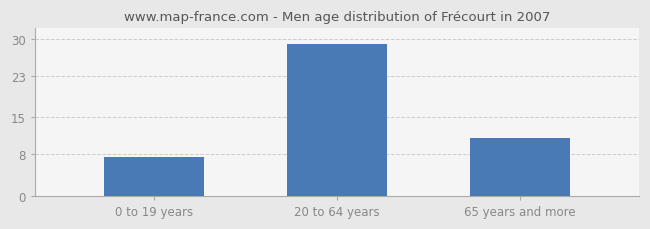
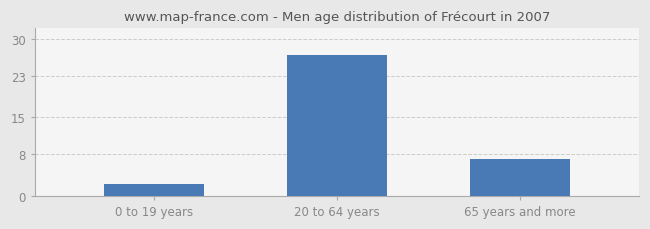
0 to 19 years: 7.5 -> 2.2
20 to 64 years: 29.0 -> 27.0
65 years and more: 11.0 -> 7.0
